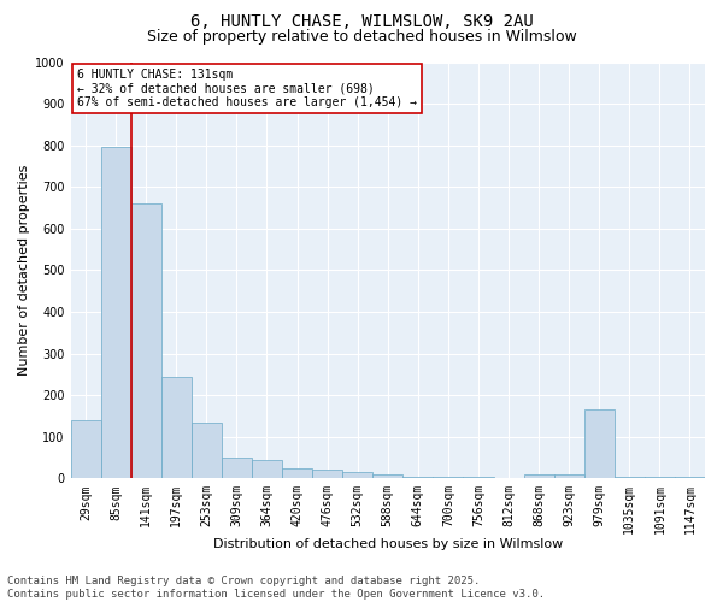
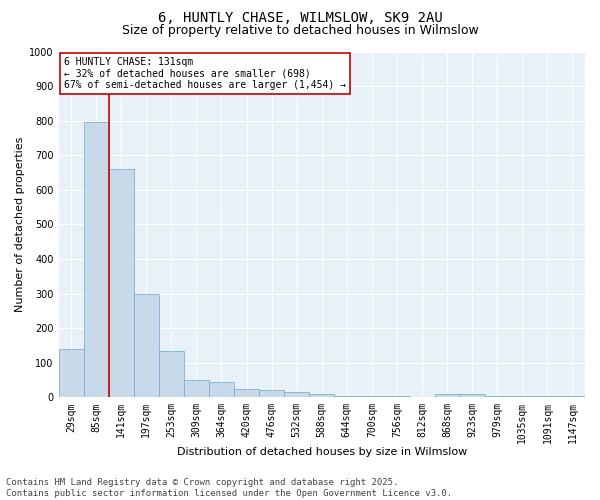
197sqm: 245 -> 300
979sqm: 165 -> 5
